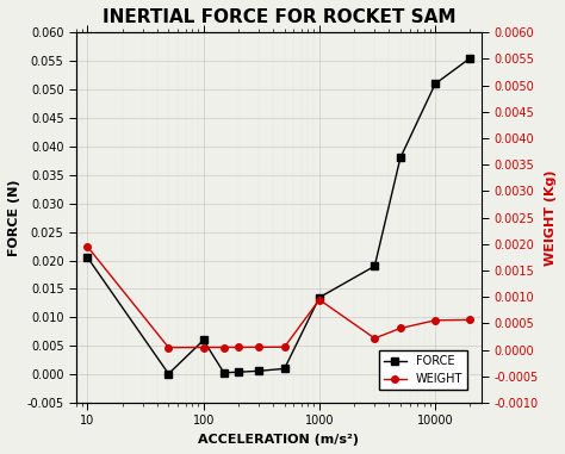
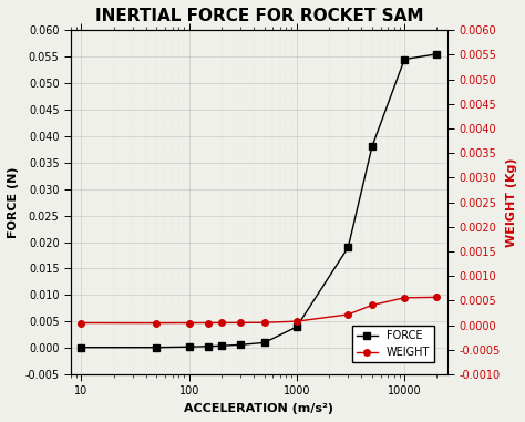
FORCE/10: 0.0205 -> 0.0001
WEIGHT/10: 0.00195 -> 0.00005
FORCE/100: 0.0060 -> 0.0002
FORCE/1000: 0.0135 -> 0.0040
WEIGHT/1000: 0.00095 -> 0.00008
FORCE/10000: 0.0510 -> 0.0545
